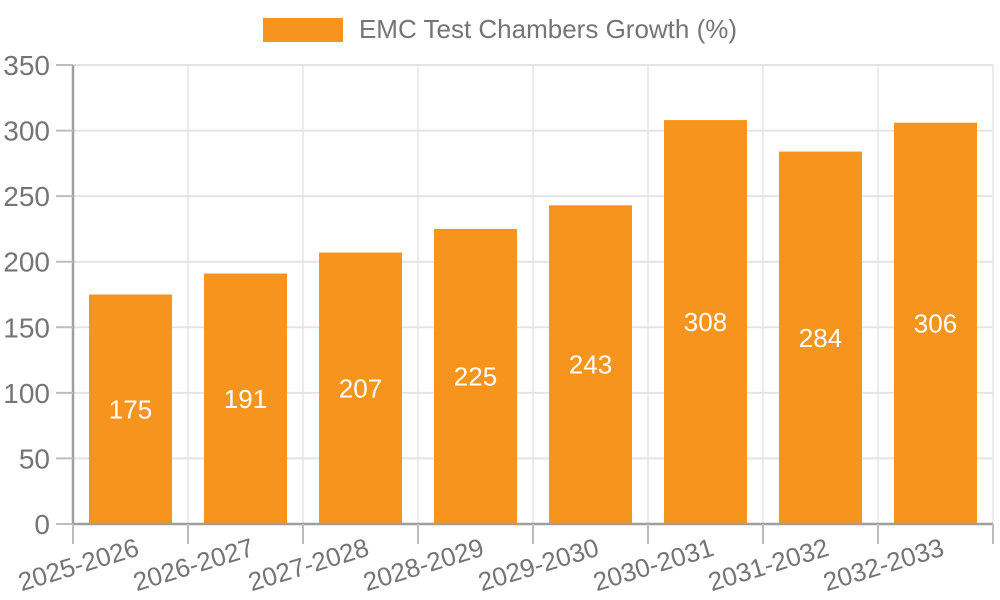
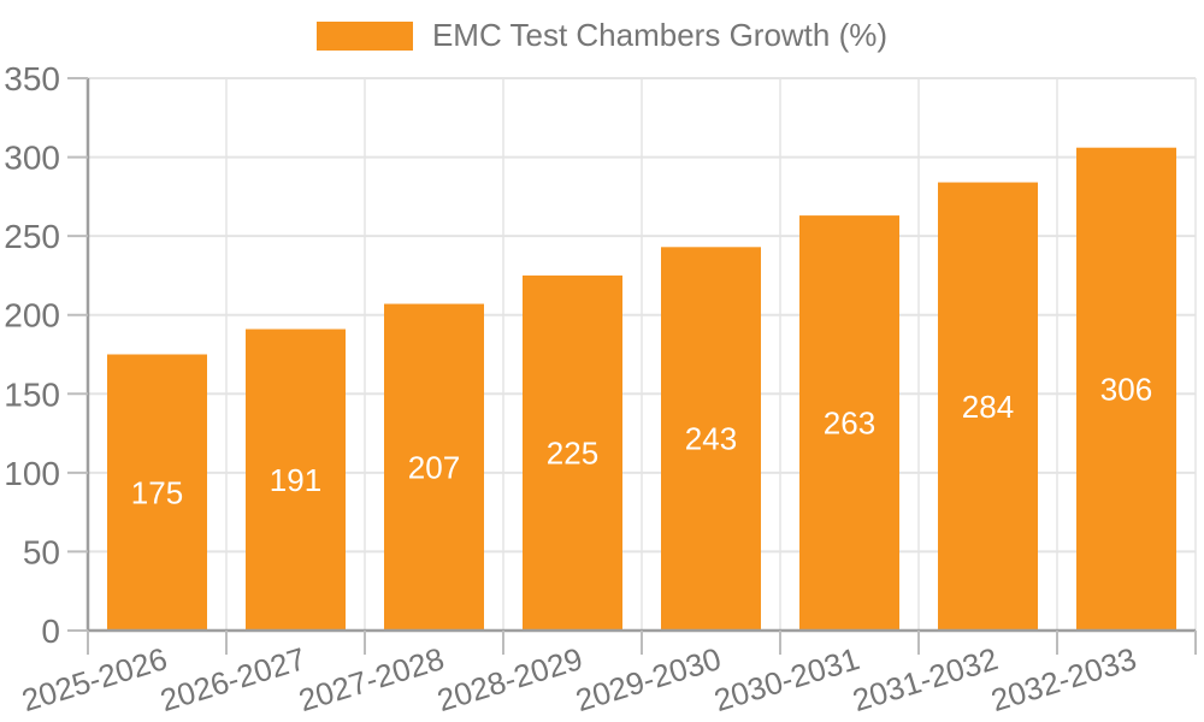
2030-2031: 308 -> 263
